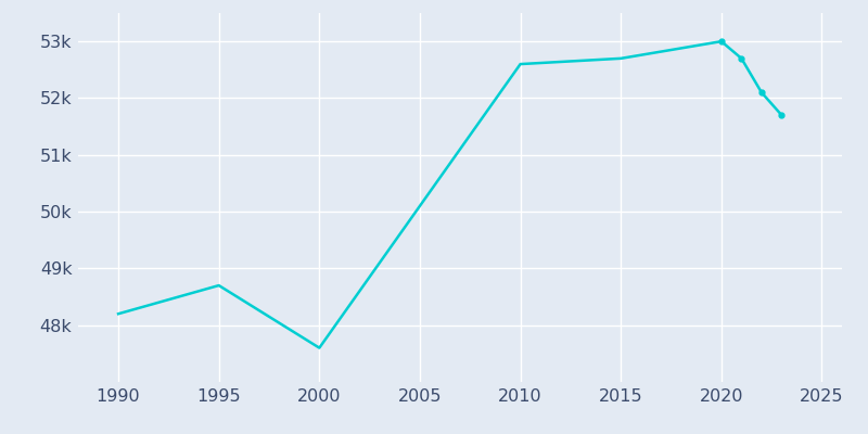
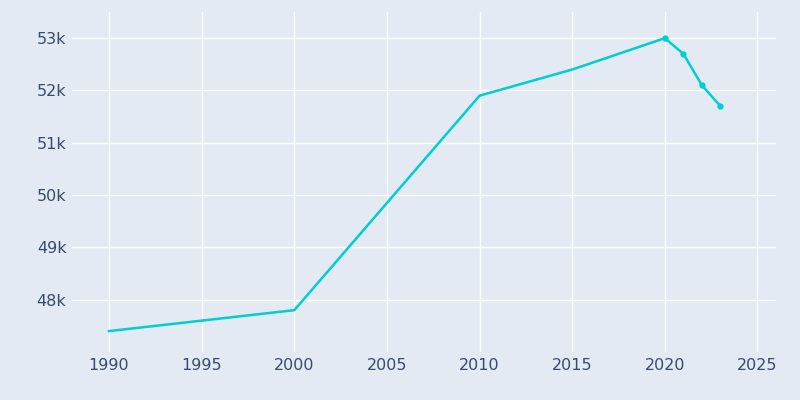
1990: 48.2k -> 47.4k
1995: 48.7k -> 47.6k
2000: 47.6k -> 47.8k
2010: 52.6k -> 51.9k
2015: 52.7k -> 52.4k
